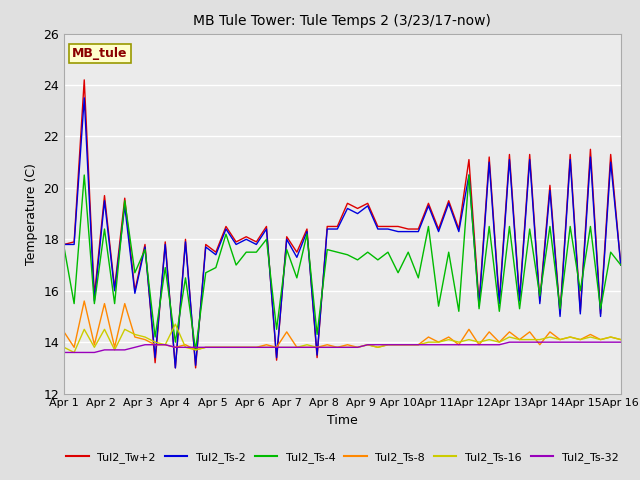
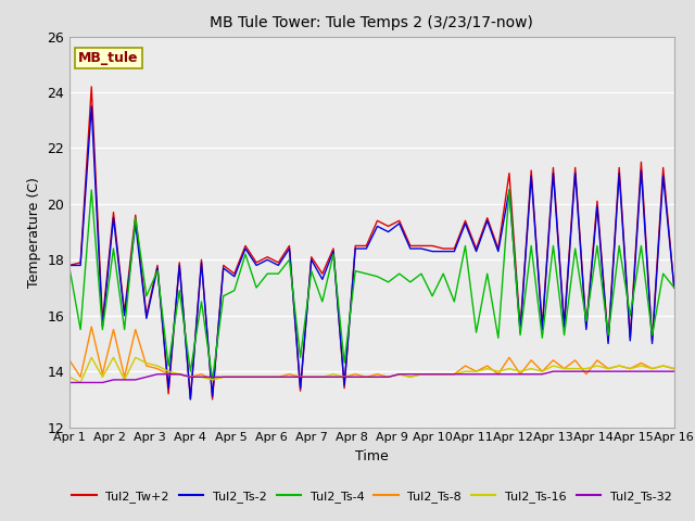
Tul2_Ts-16/Apr 4: 14.7 -> 13.8
Tul2_Ts-8/Apr 7: 14.4 -> 13.8
